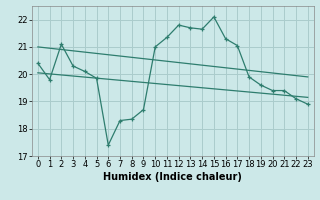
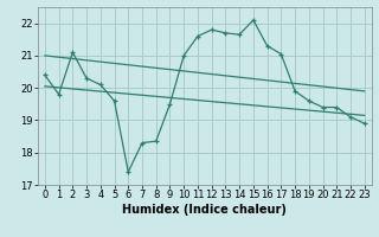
5: 19.85 -> 19.60
9: 18.70 -> 19.50
11: 21.35 -> 21.60
